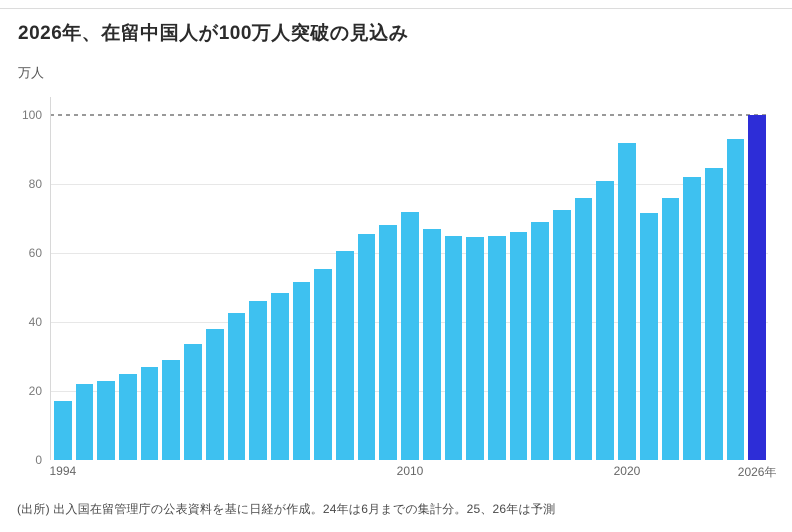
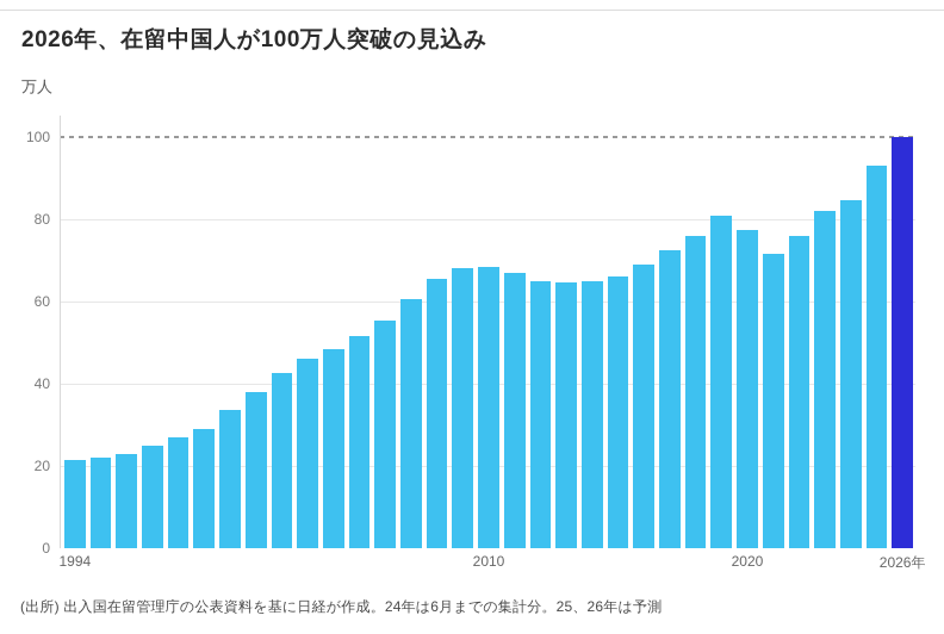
1994: 17 -> 22
2010: 72 -> 68
2020: 92 -> 78
